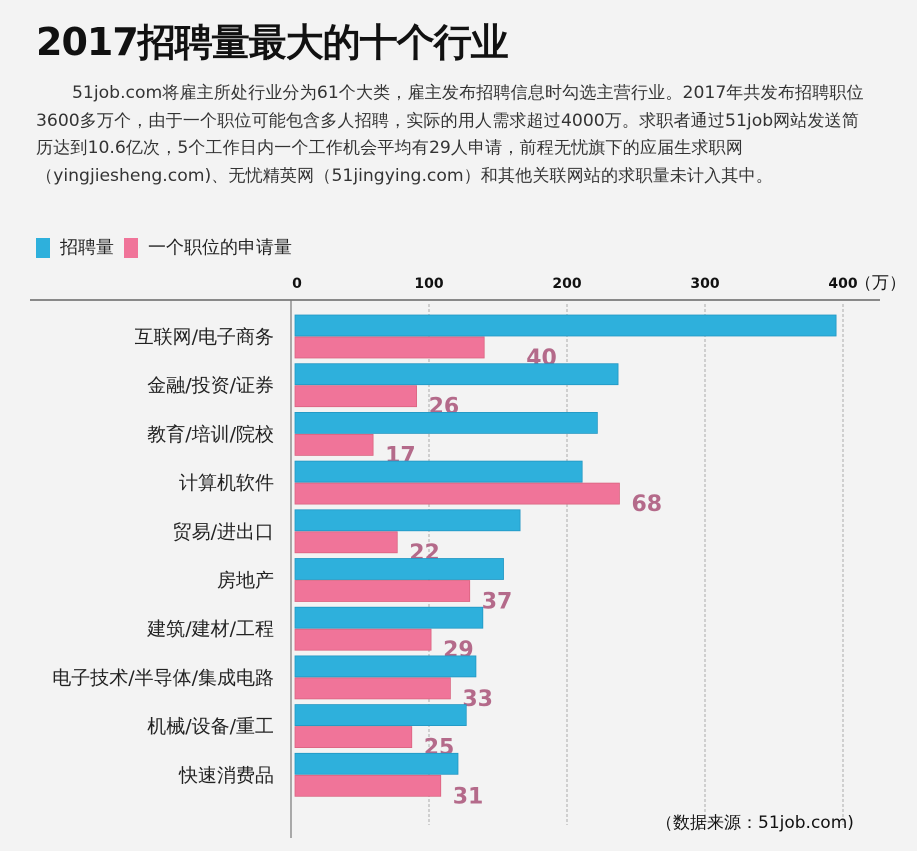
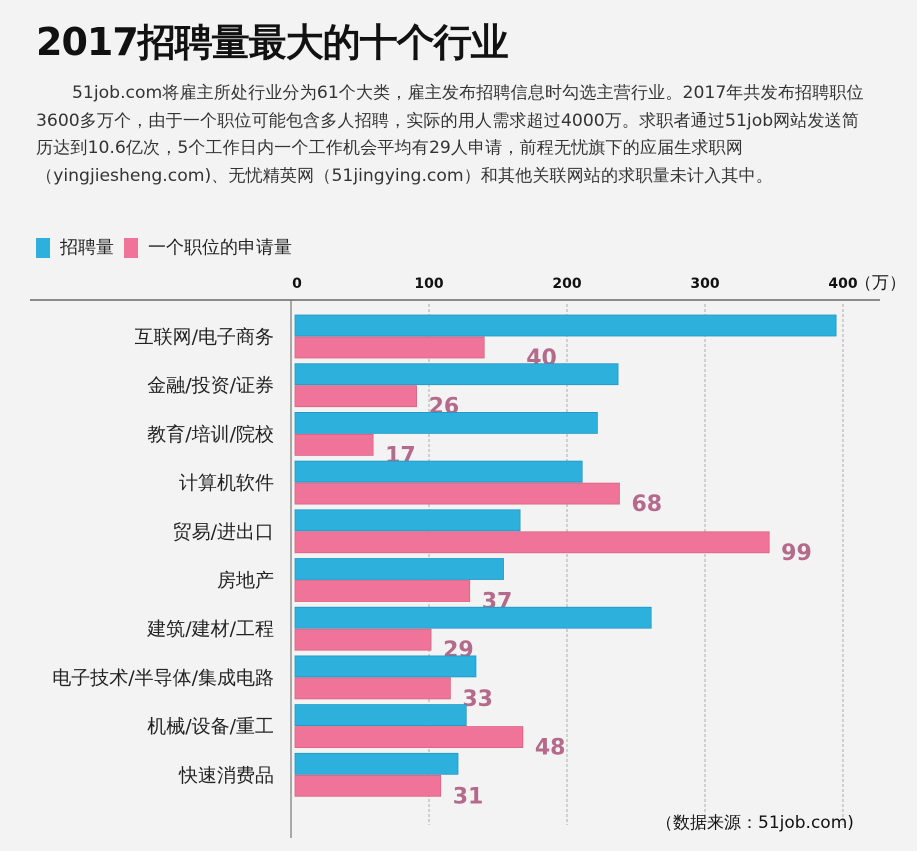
一个职位的申请量/贸易/进出口: 22 -> 99
招聘量/建筑/建材/工程: 139 -> 261
一个职位的申请量/机械/设备/重工: 25 -> 48
